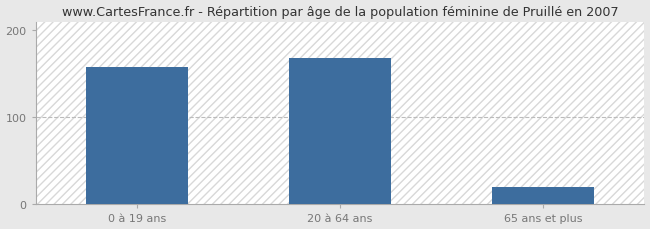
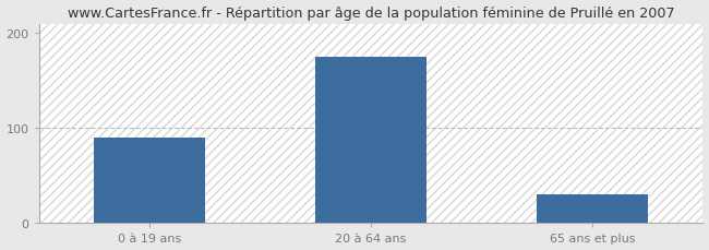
0 à 19 ans: 158 -> 90
20 à 64 ans: 168 -> 175
65 ans et plus: 20 -> 30
